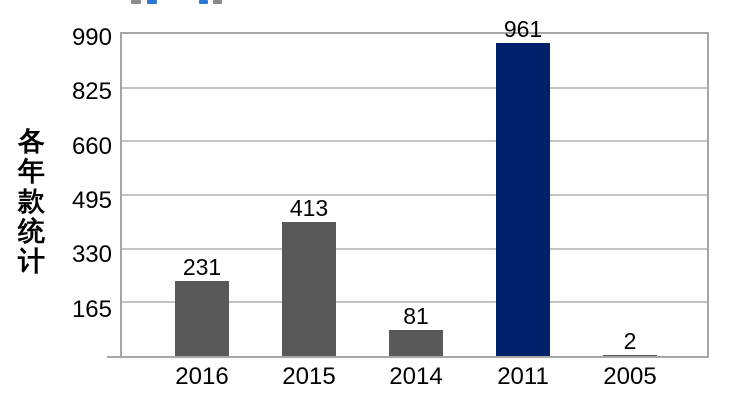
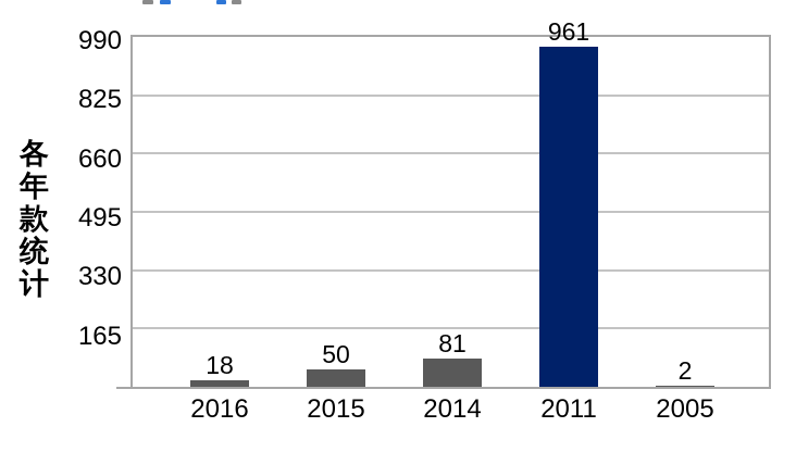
2016: 231 -> 18
2015: 413 -> 50
